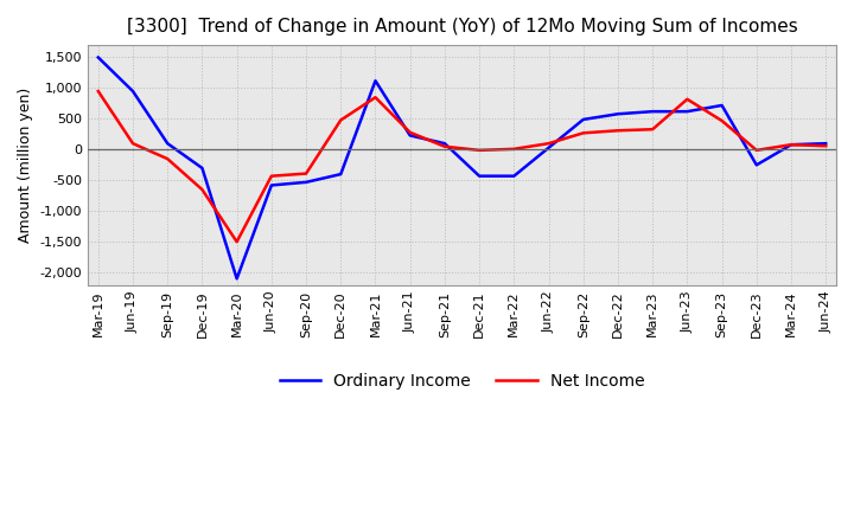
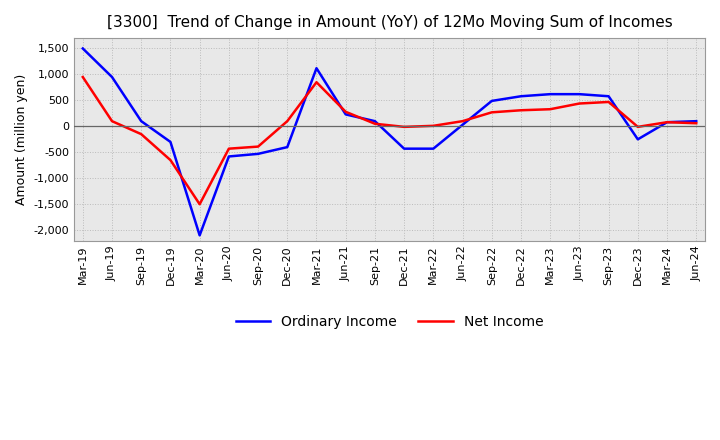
Net Income/Dec-20: 480 -> 100
Net Income/Jun-23: 820 -> 440
Ordinary Income/Sep-23: 720 -> 580
